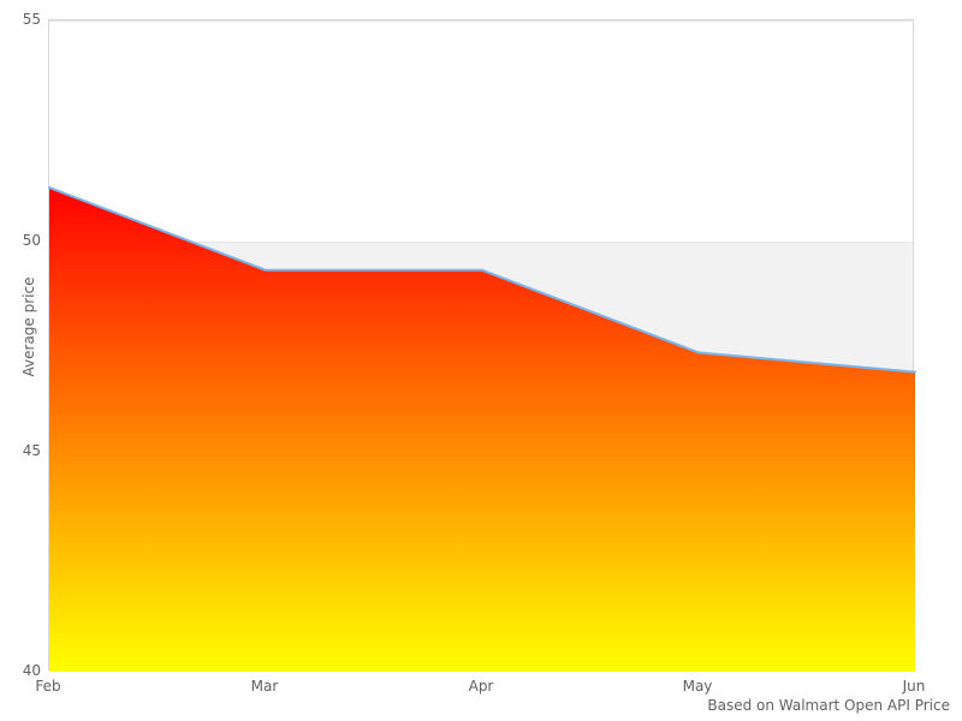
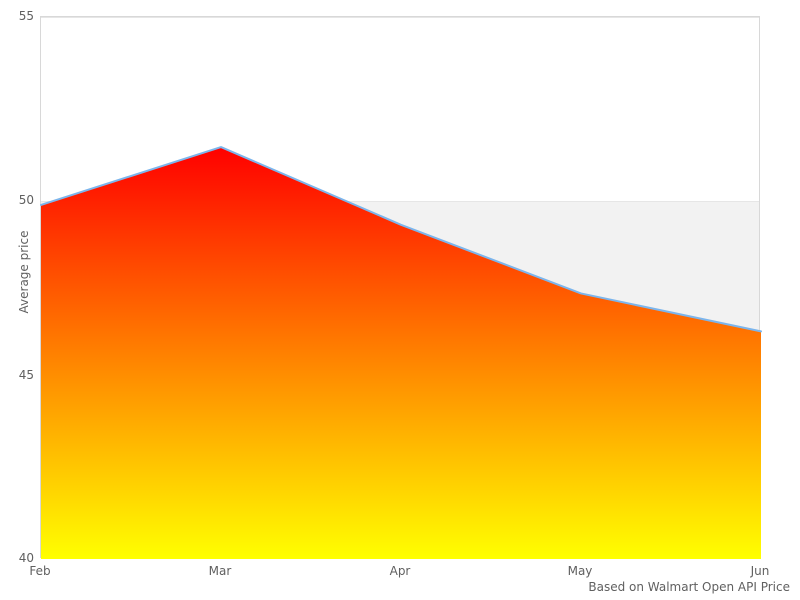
Feb: 51.1 -> 49.8
Mar: 49.2 -> 51.4
Jun: 46.9 -> 46.3
